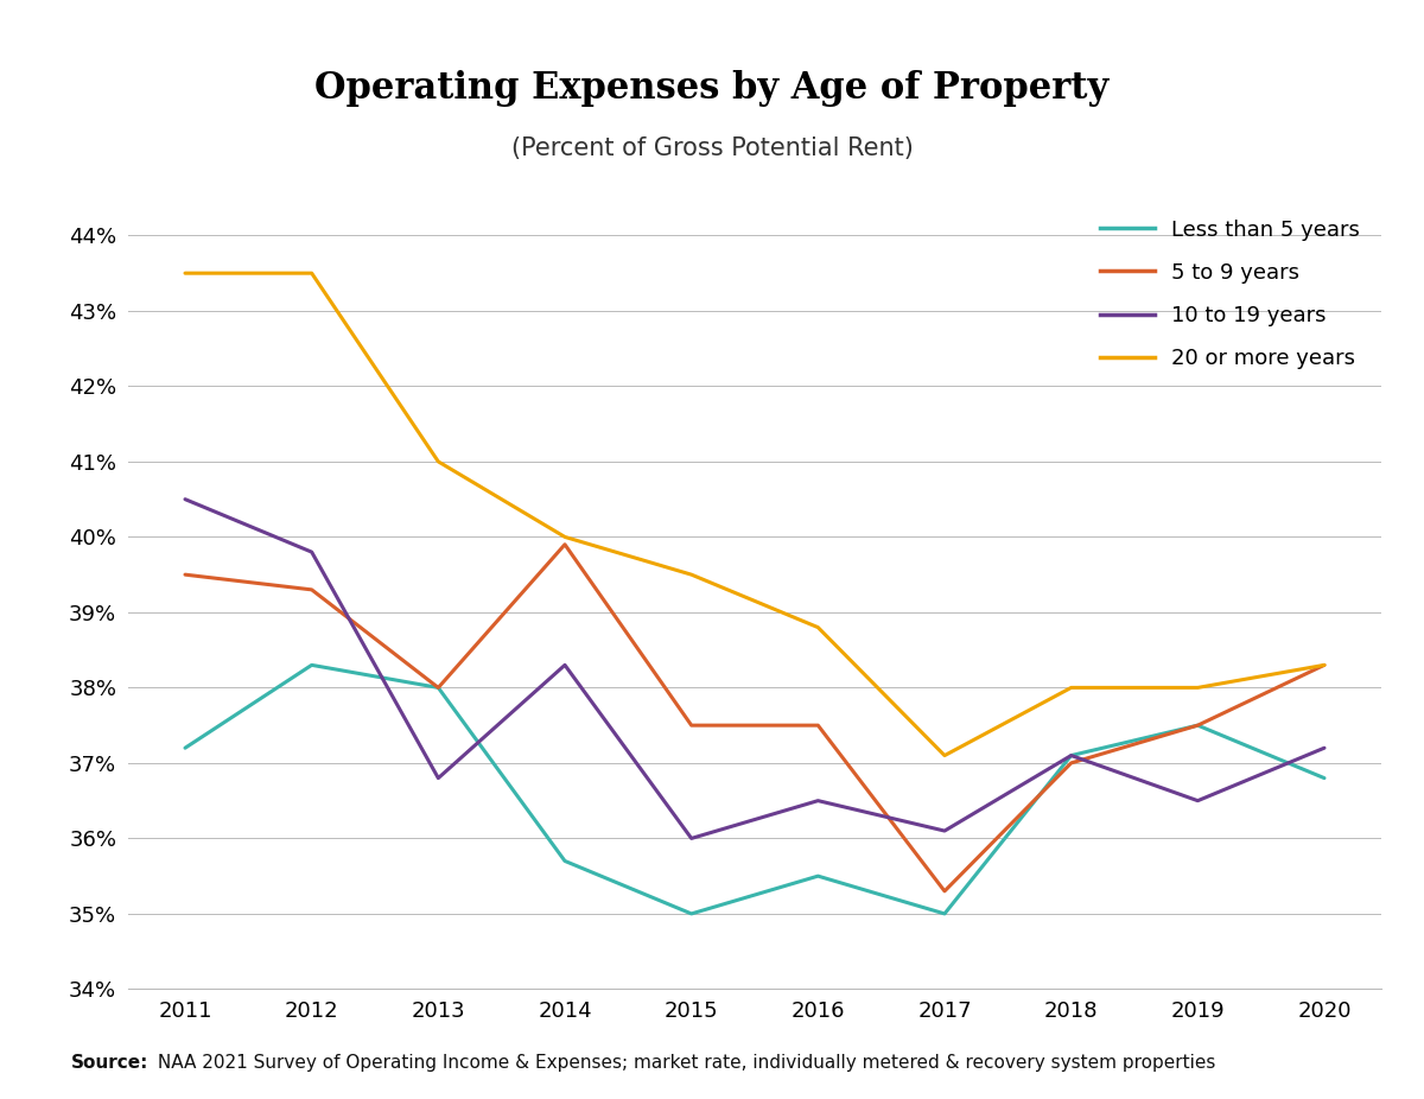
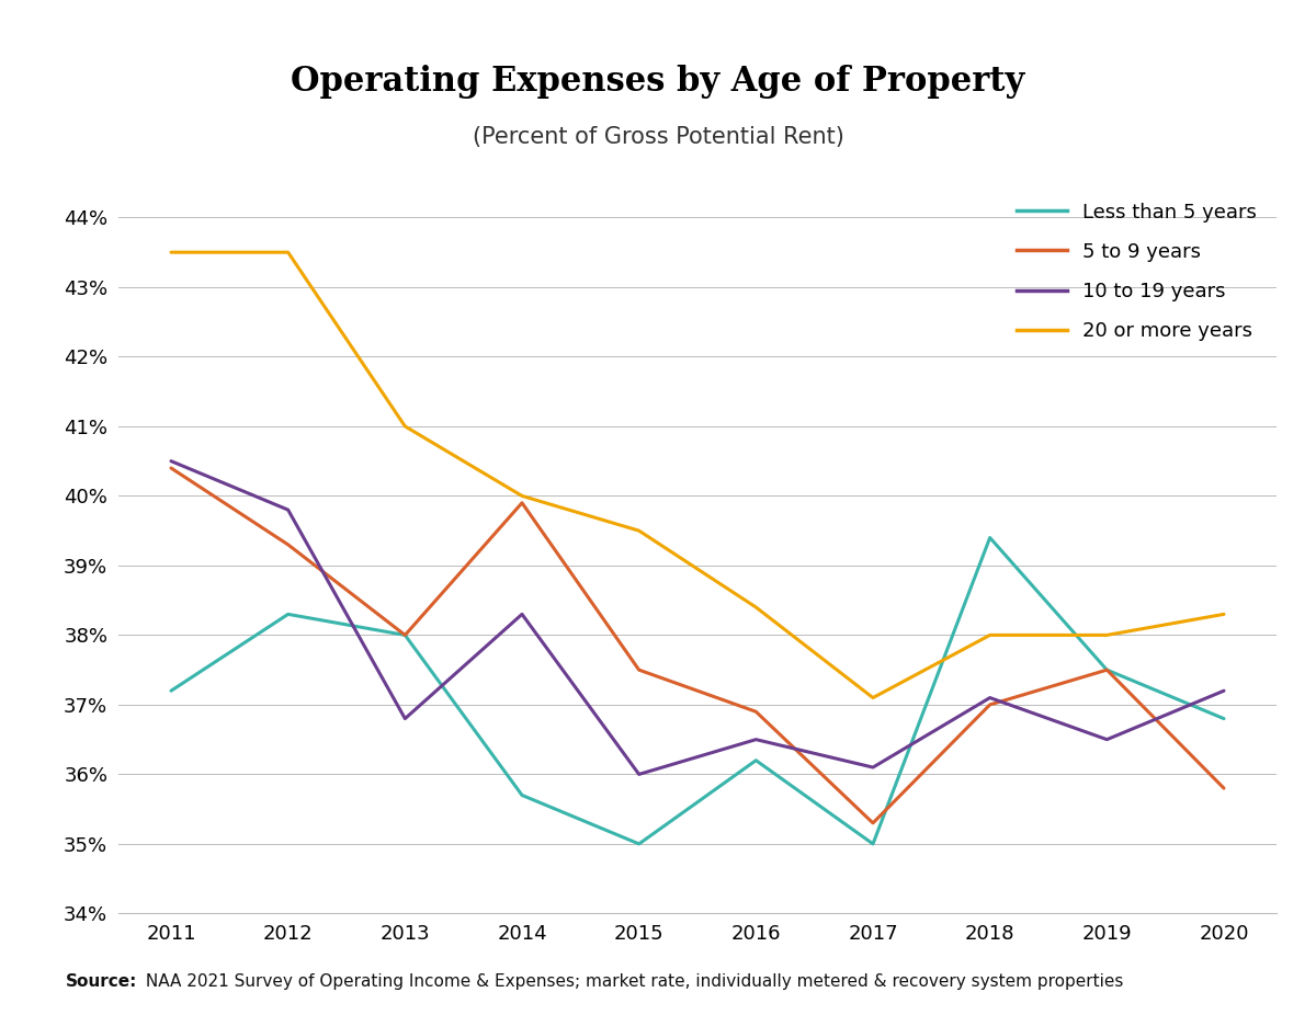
5 to 9 years/2011: 39.5% -> 40.4%
Less than 5 years/2016: 35.5% -> 36.2%
5 to 9 years/2016: 37.5% -> 36.9%
20 or more years/2016: 38.8% -> 38.4%
Less than 5 years/2018: 37.1% -> 39.4%
5 to 9 years/2020: 38.3% -> 35.8%
